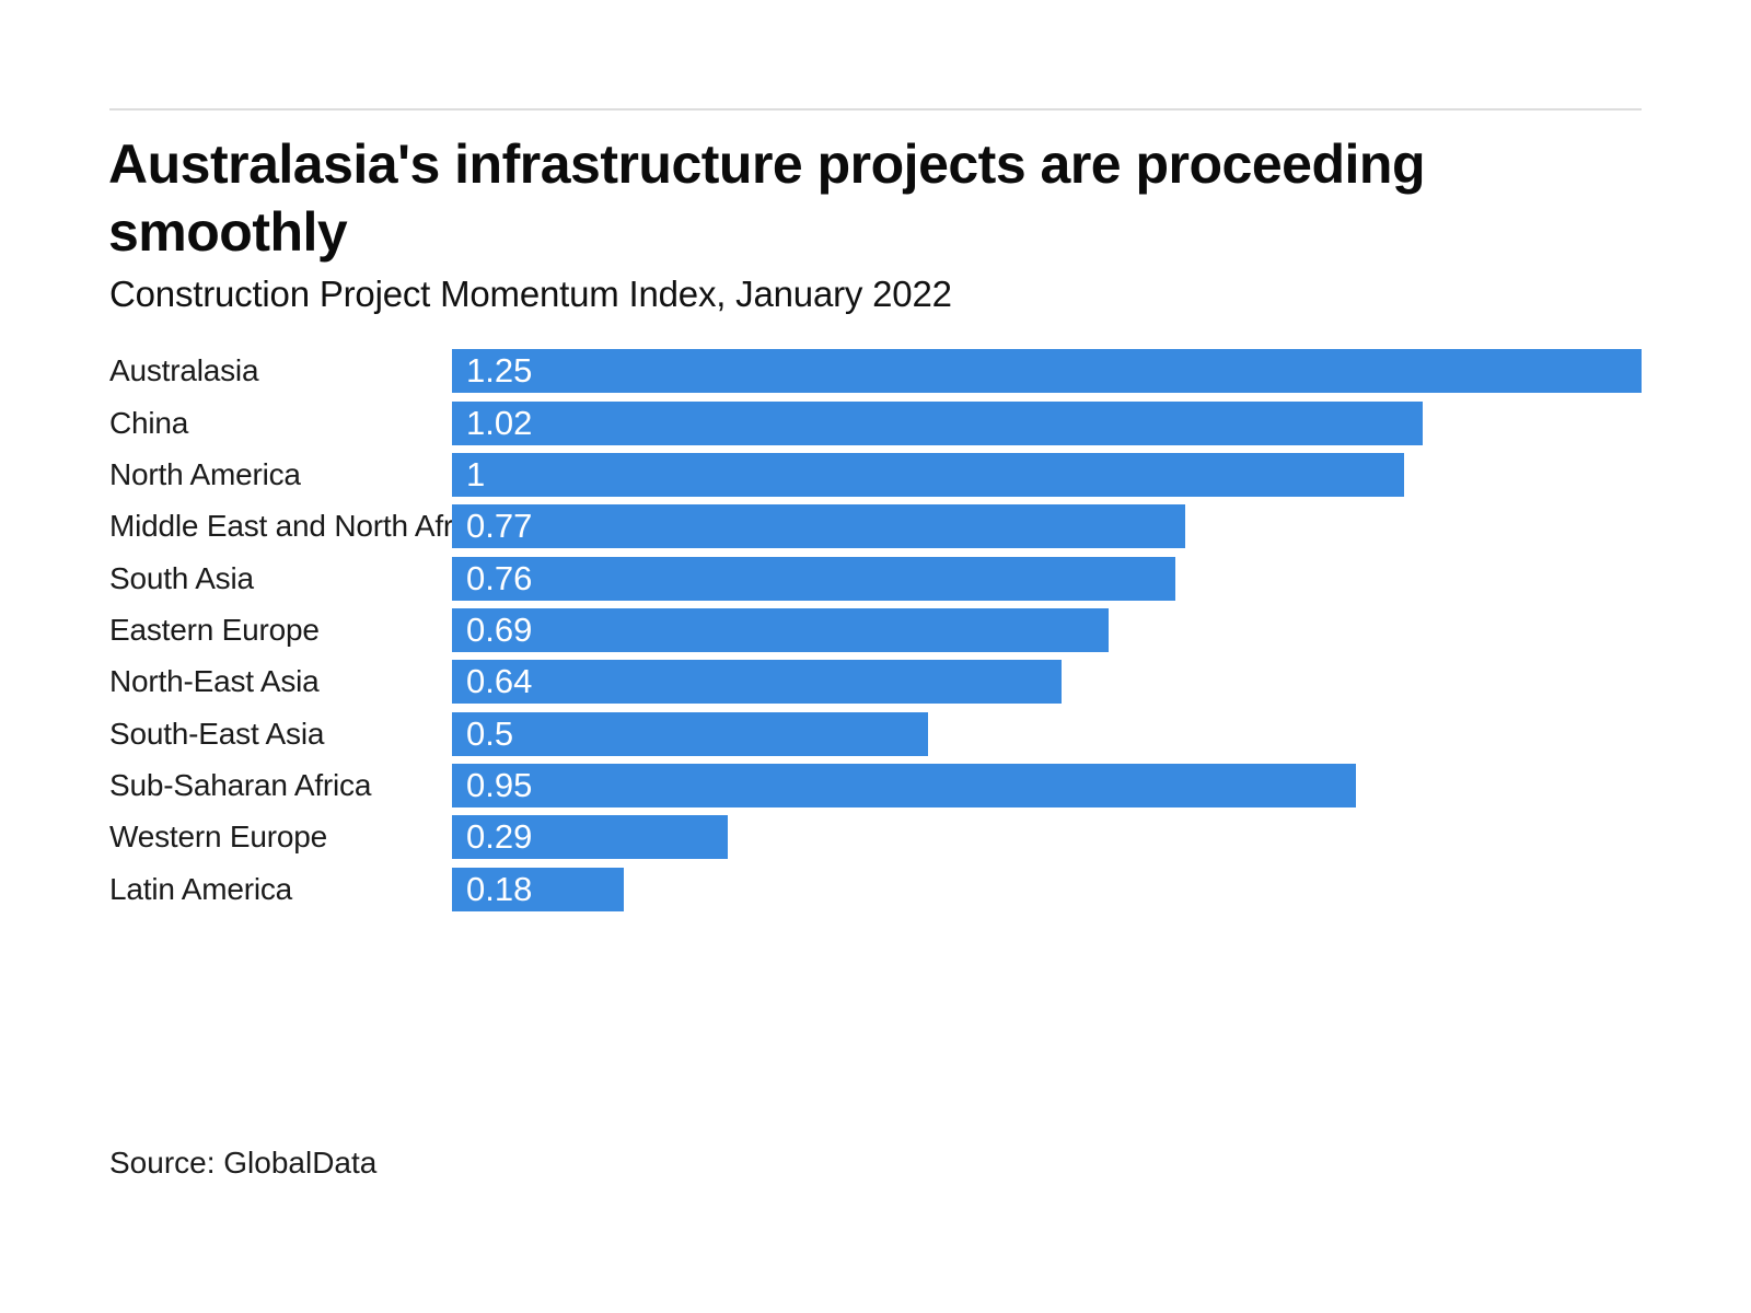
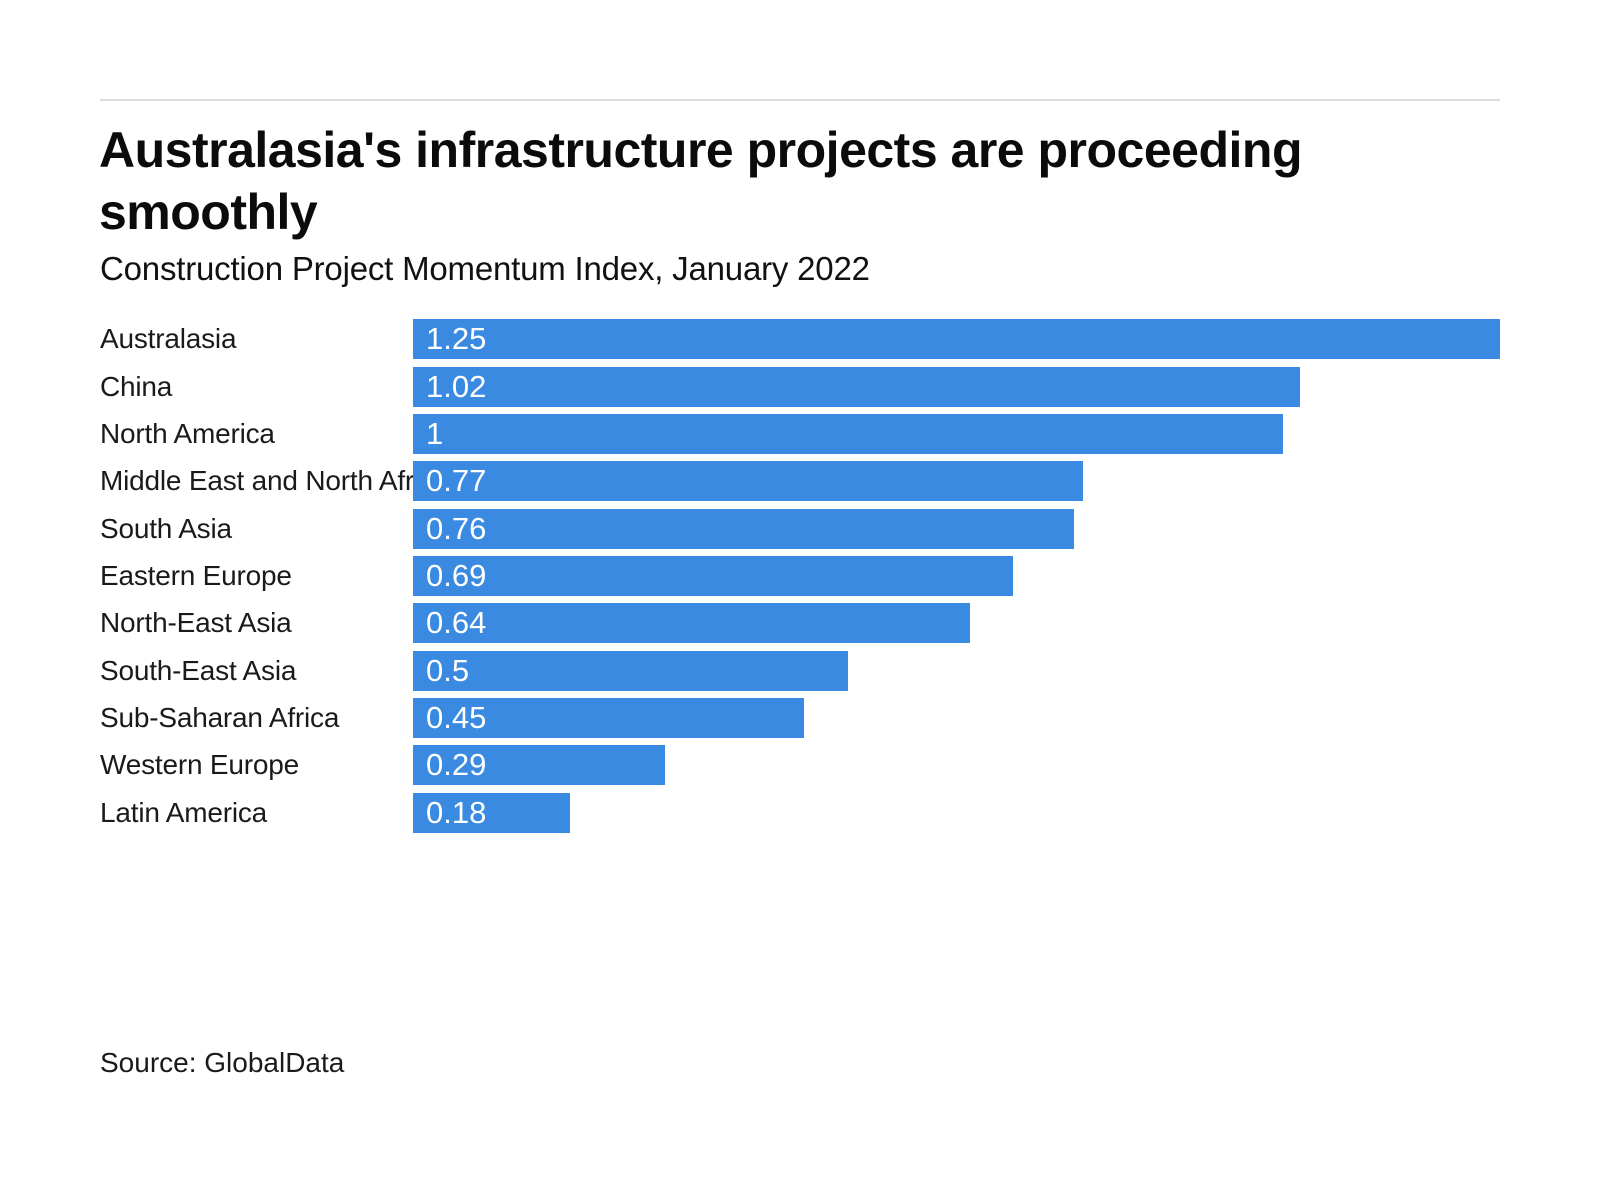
Sub-Saharan Africa: 0.95 -> 0.45
